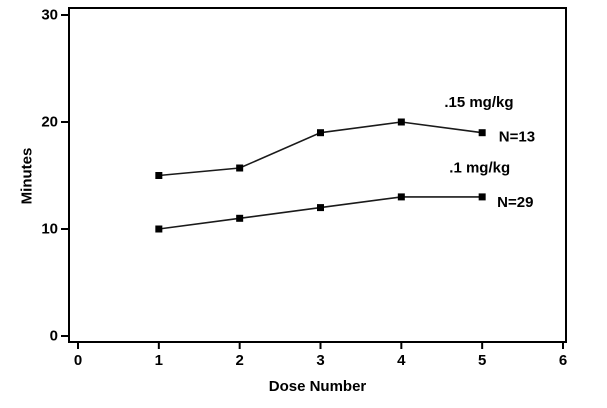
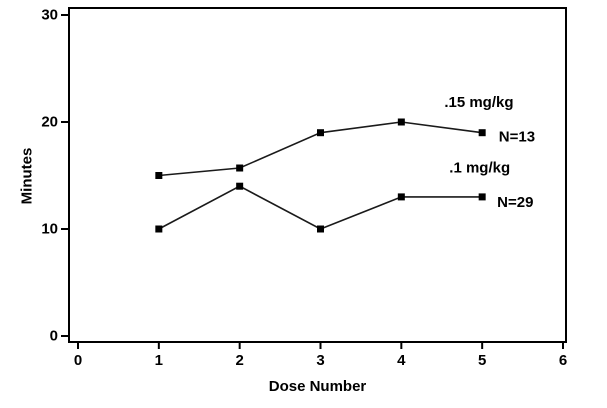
.1 mg/kg/2: 11 -> 14
.1 mg/kg/3: 12 -> 10
